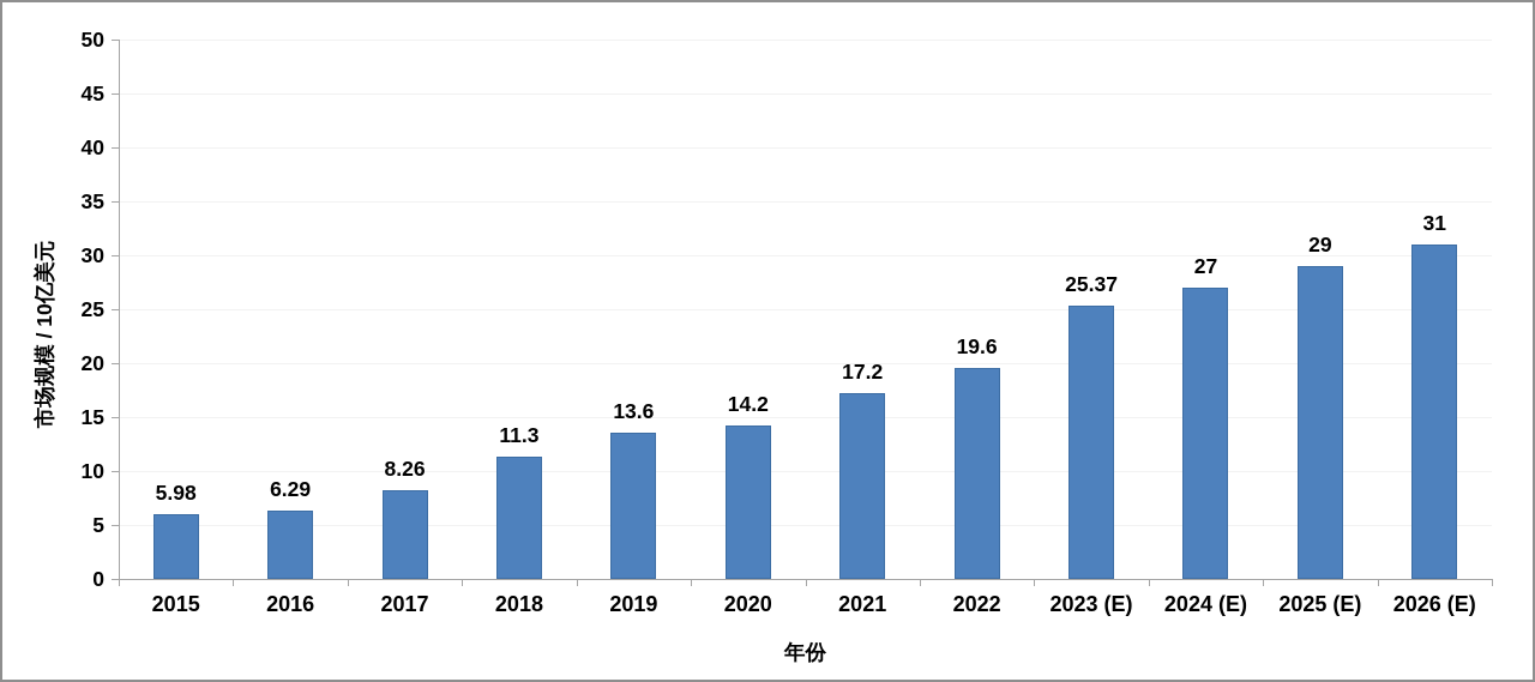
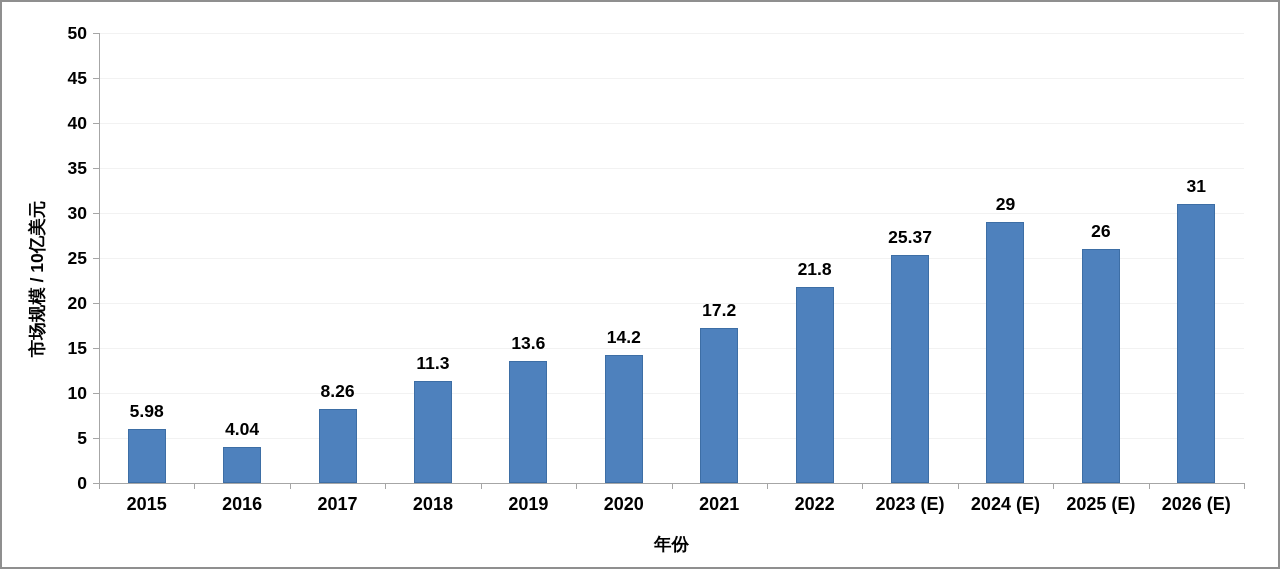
2016: 6.29 -> 4.04
2022: 19.6 -> 21.8
2024 (E): 27 -> 29
2025 (E): 29 -> 26
